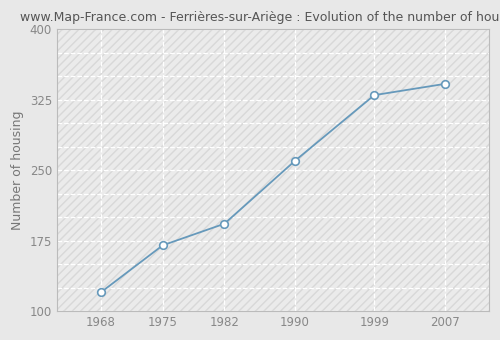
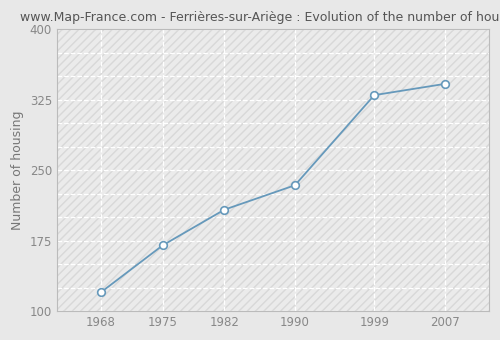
1982: 193 -> 208
1990: 260 -> 234
